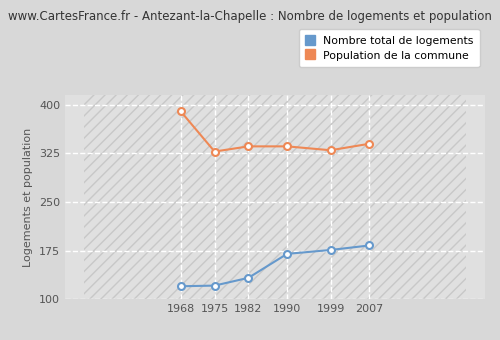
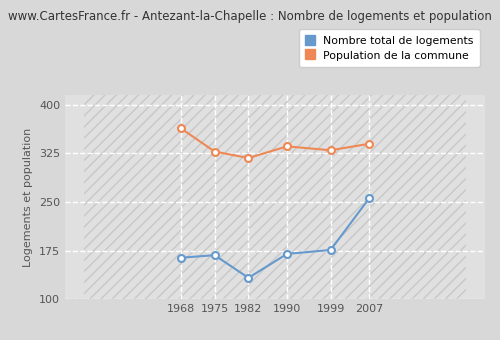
Nombre total de logements/1968: 120 -> 164
Population de la commune/1968: 390 -> 364
Nombre total de logements/1975: 121 -> 168
Population de la commune/1982: 336 -> 318
Nombre total de logements/2007: 183 -> 256
